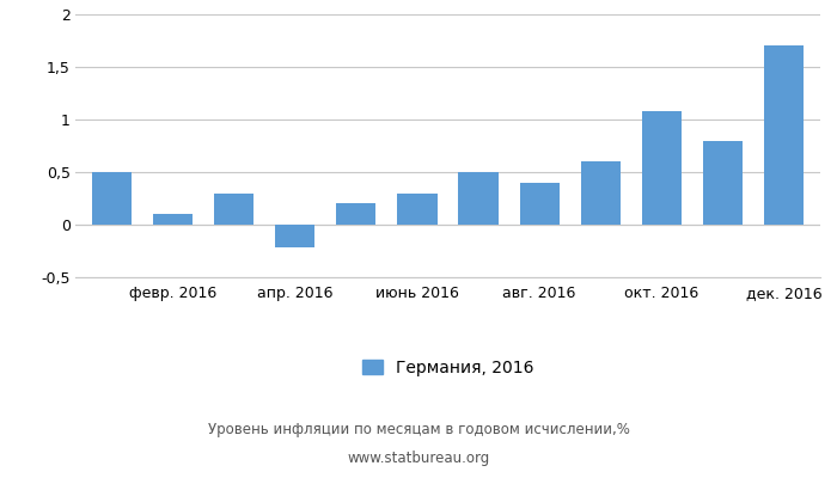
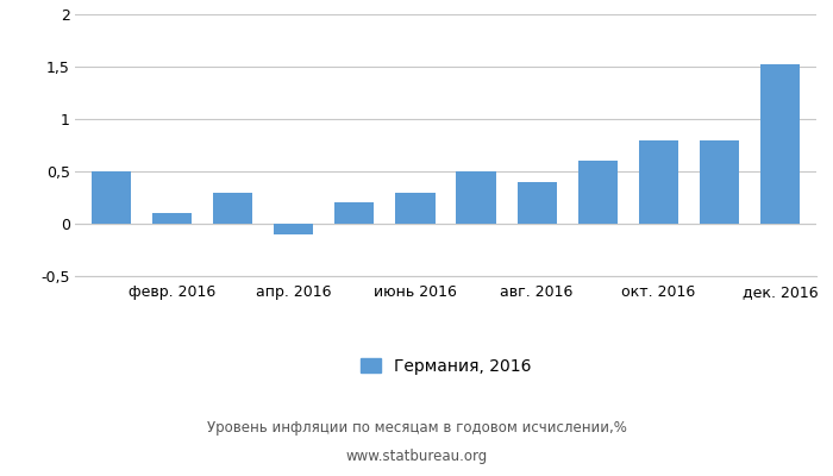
апр. 2016: -0,22 -> -0,10
окт. 2016: 1,08 -> 0,80
дек. 2016: 1,70 -> 1,52
